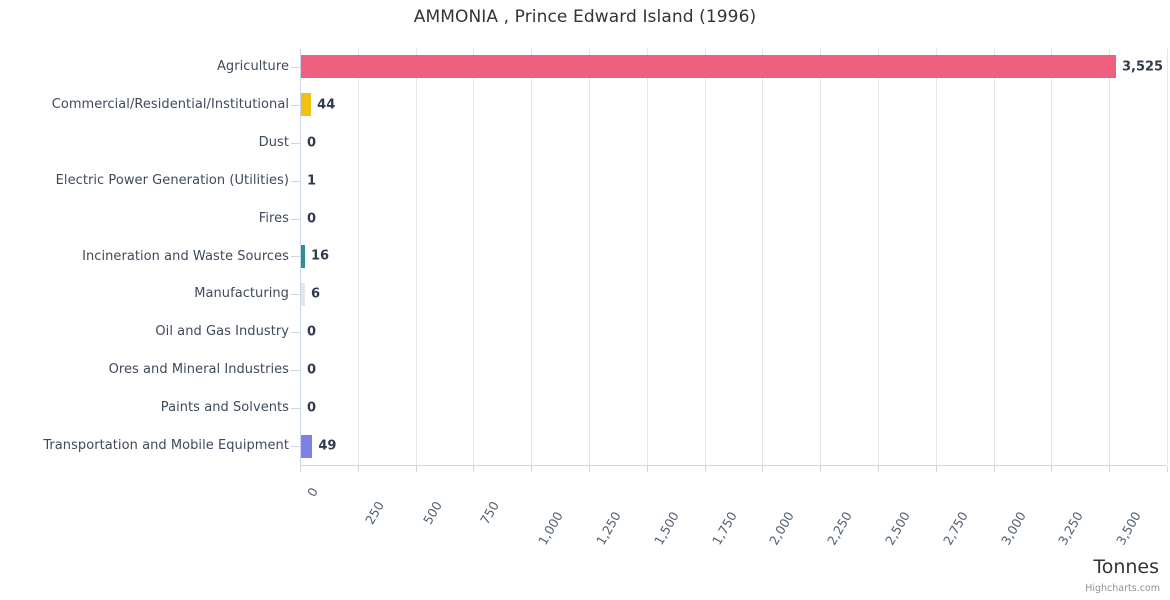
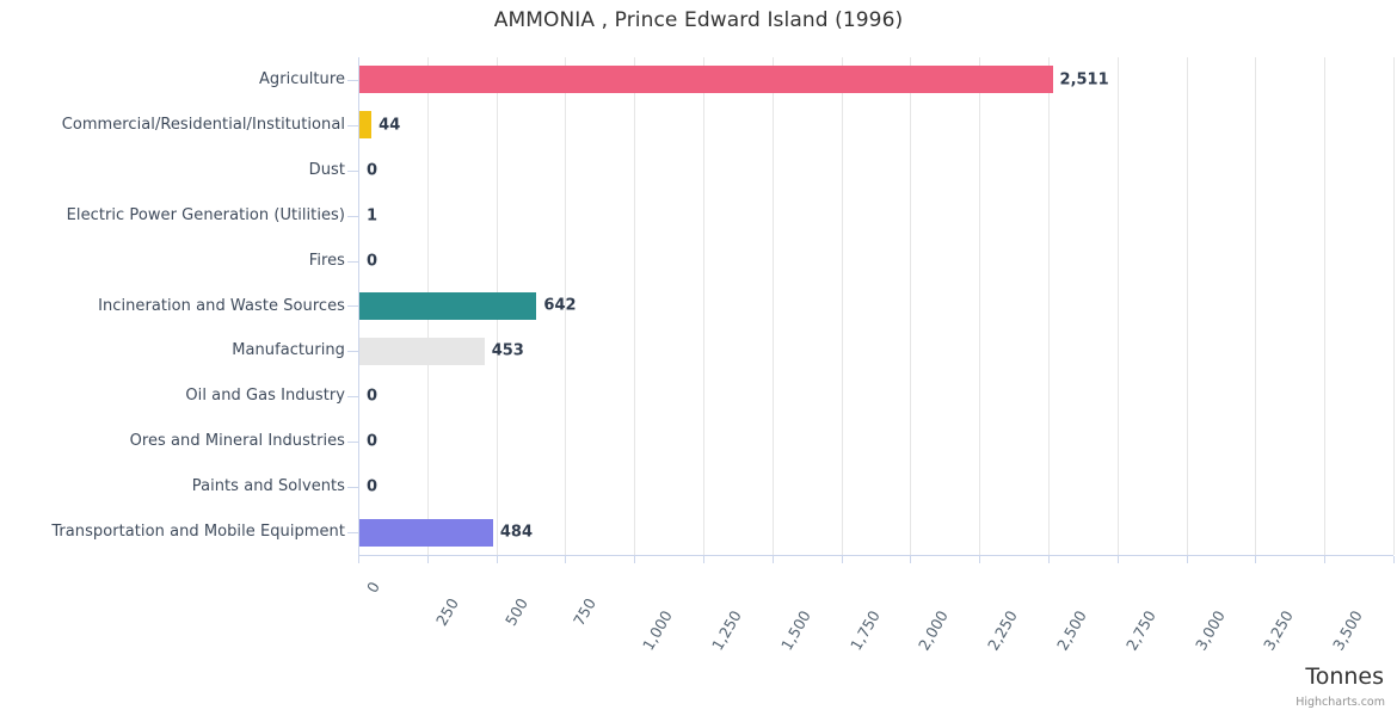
Agriculture: 3,525 -> 2,511
Incineration and Waste Sources: 16 -> 642
Manufacturing: 6 -> 453
Transportation and Mobile Equipment: 49 -> 484
